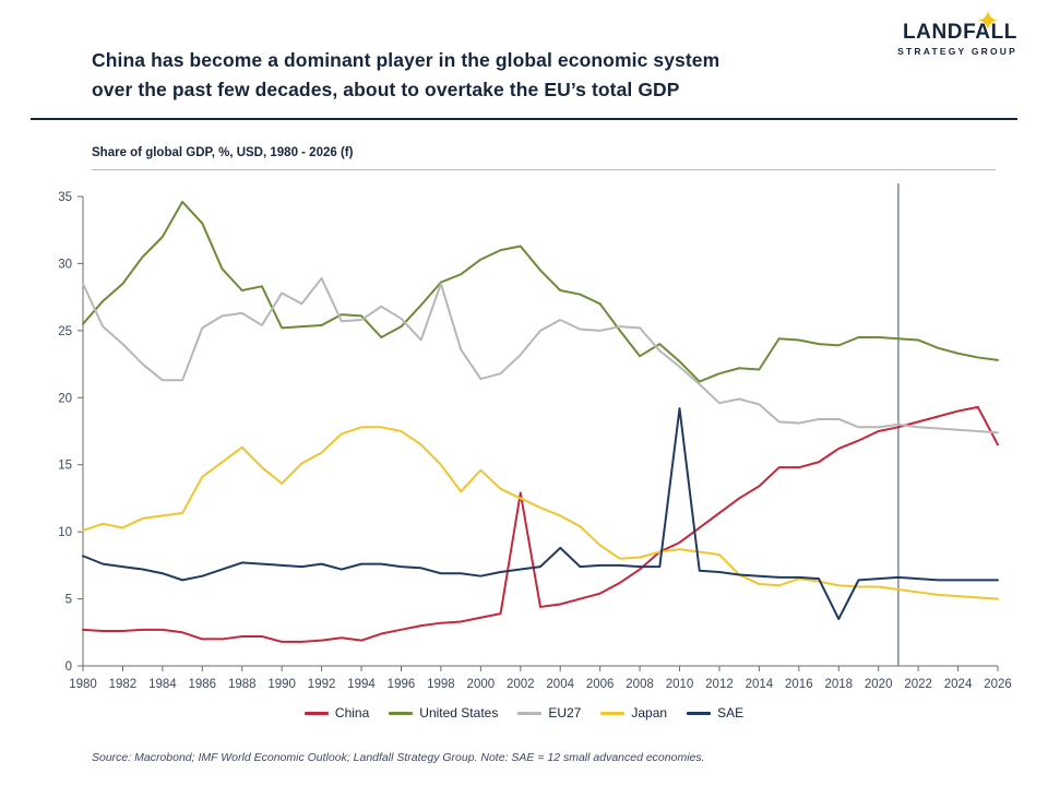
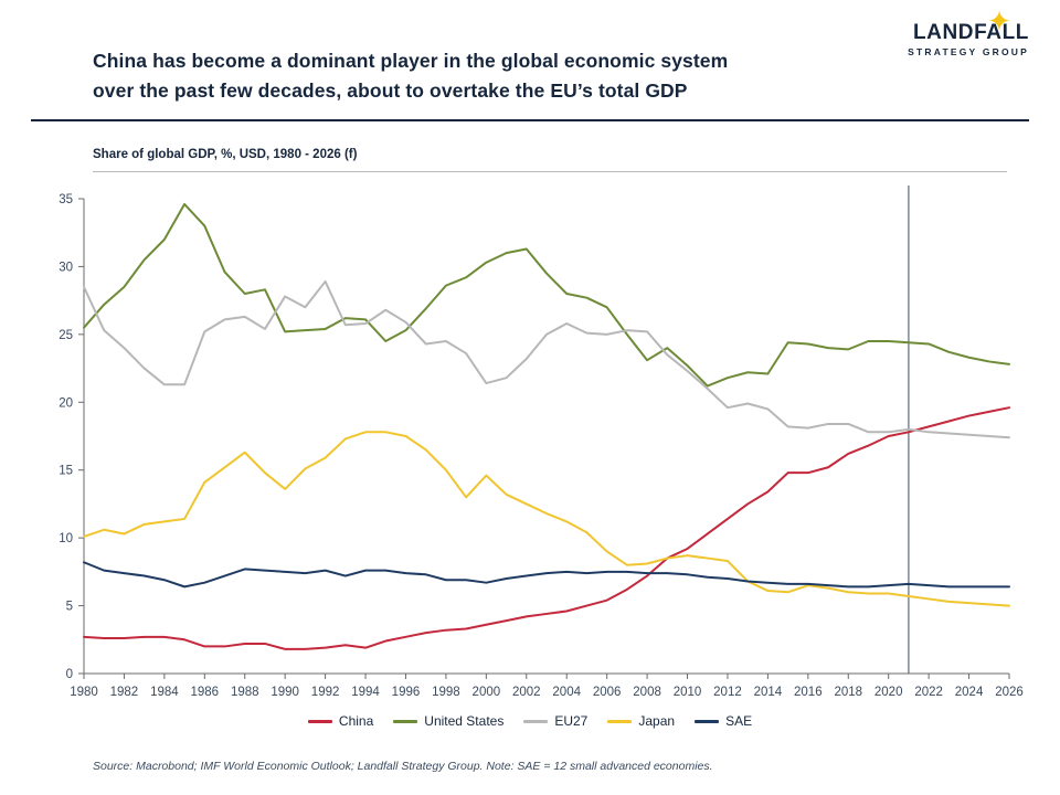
EU27/1998: 28.5 -> 24.5
China/2002: 12.9 -> 4.2
SAE/2004: 8.8 -> 7.5
SAE/2010: 19.2 -> 7.3
SAE/2018: 3.5 -> 6.4
China/2026: 16.5 -> 19.6
